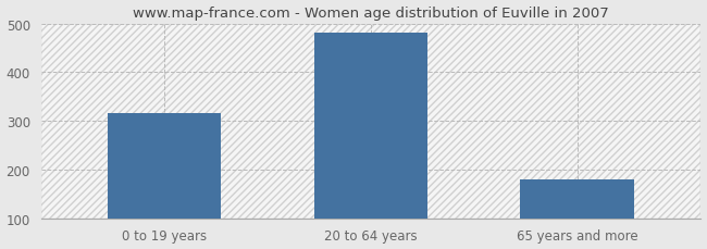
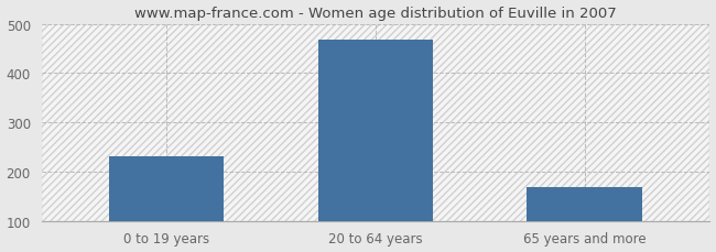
0 to 19 years: 315 -> 232
20 to 64 years: 480 -> 467
65 years and more: 180 -> 168
